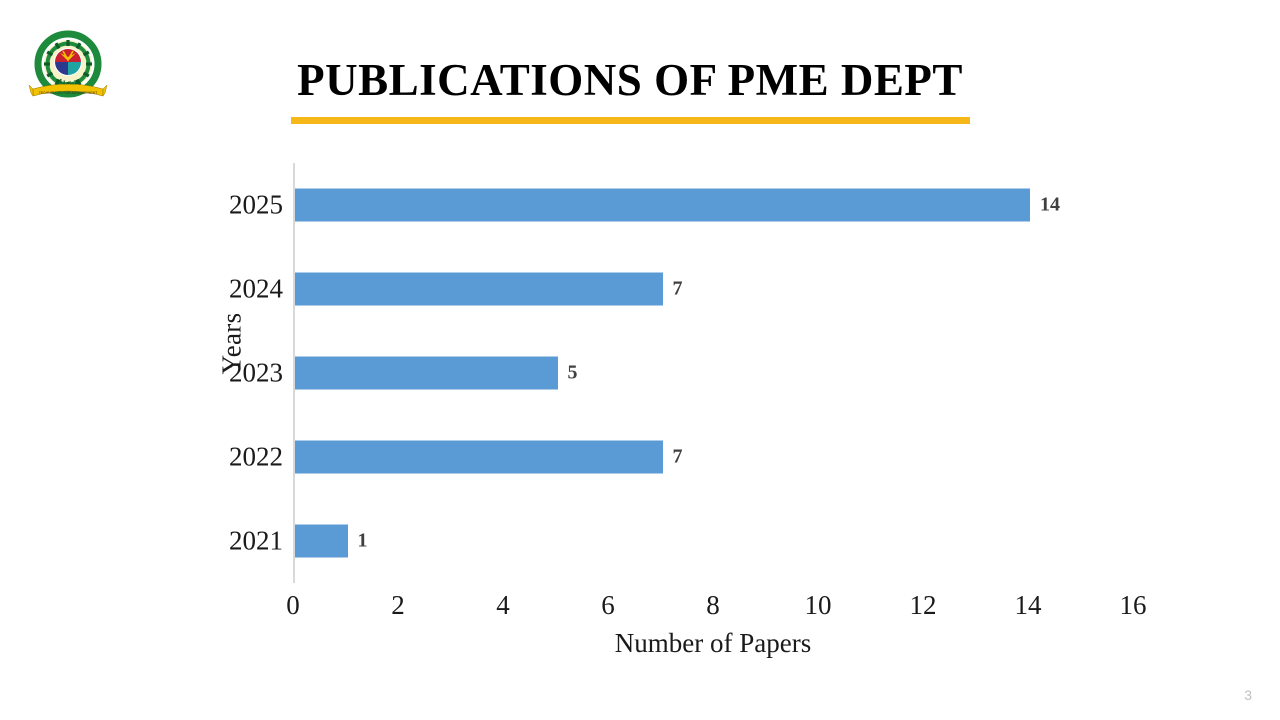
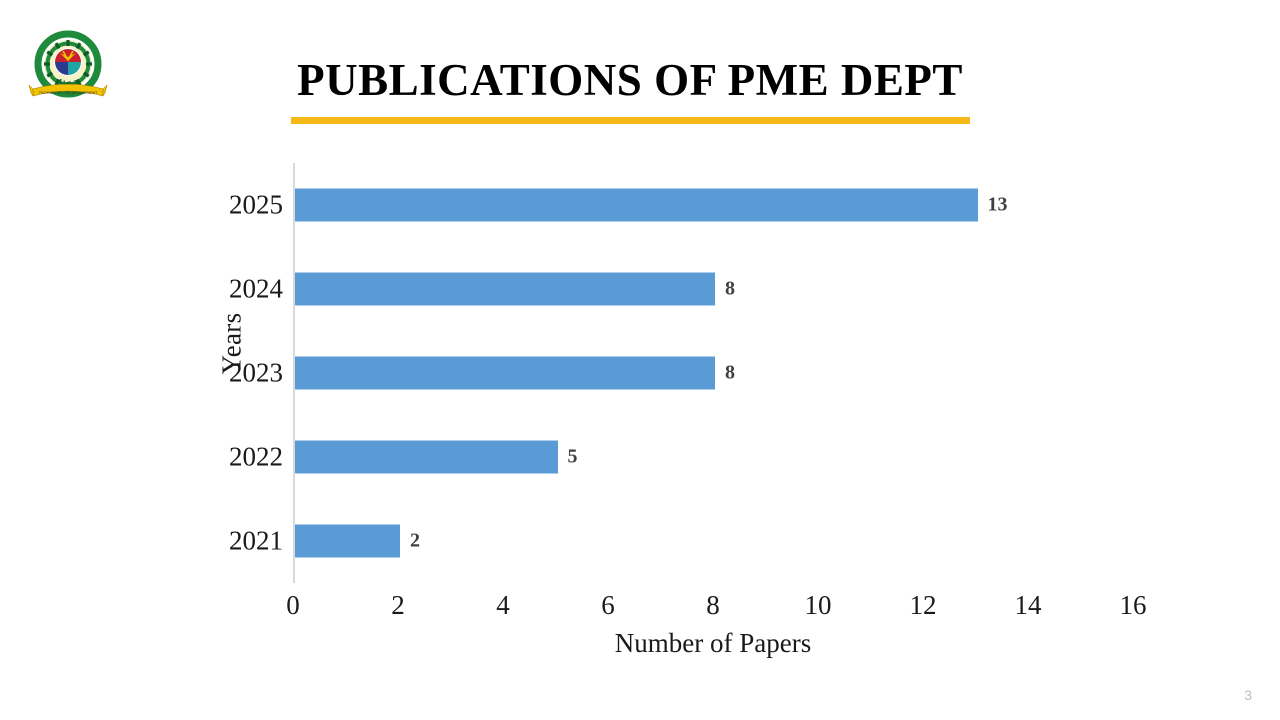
2025: 14 -> 13
2024: 7 -> 8
2023: 5 -> 8
2022: 7 -> 5
2021: 1 -> 2
